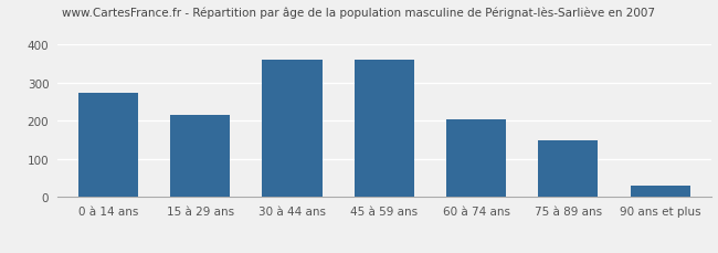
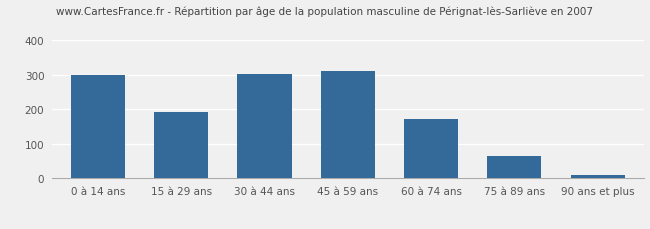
0 à 14 ans: 275 -> 300
15 à 29 ans: 215 -> 193
30 à 44 ans: 360 -> 302
45 à 59 ans: 360 -> 312
60 à 74 ans: 205 -> 173
75 à 89 ans: 150 -> 65
90 ans et plus: 30 -> 10
